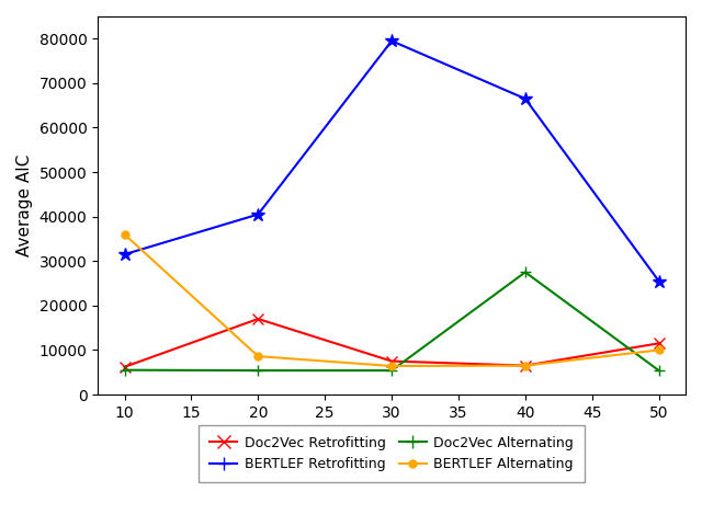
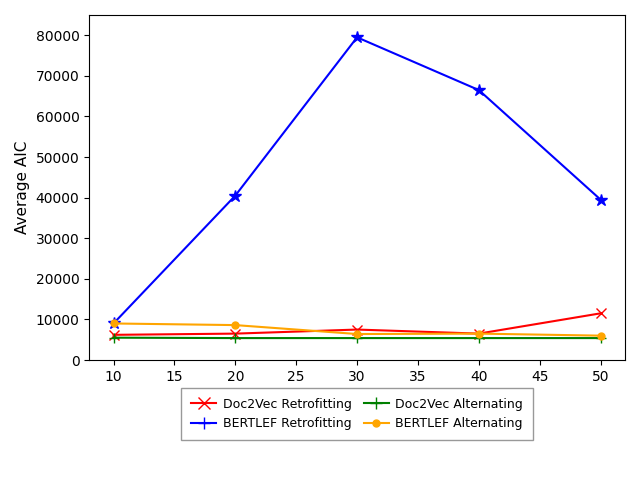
BERTLEF Retrofitting/10: 31500 -> 9000
BERTLEF Alternating/10: 36000 -> 9000
Doc2Vec Retrofitting/20: 17000 -> 6500
Doc2Vec Alternating/40: 27500 -> 5400
BERTLEF Retrofitting/50: 25500 -> 39500
BERTLEF Alternating/50: 10000 -> 6000
